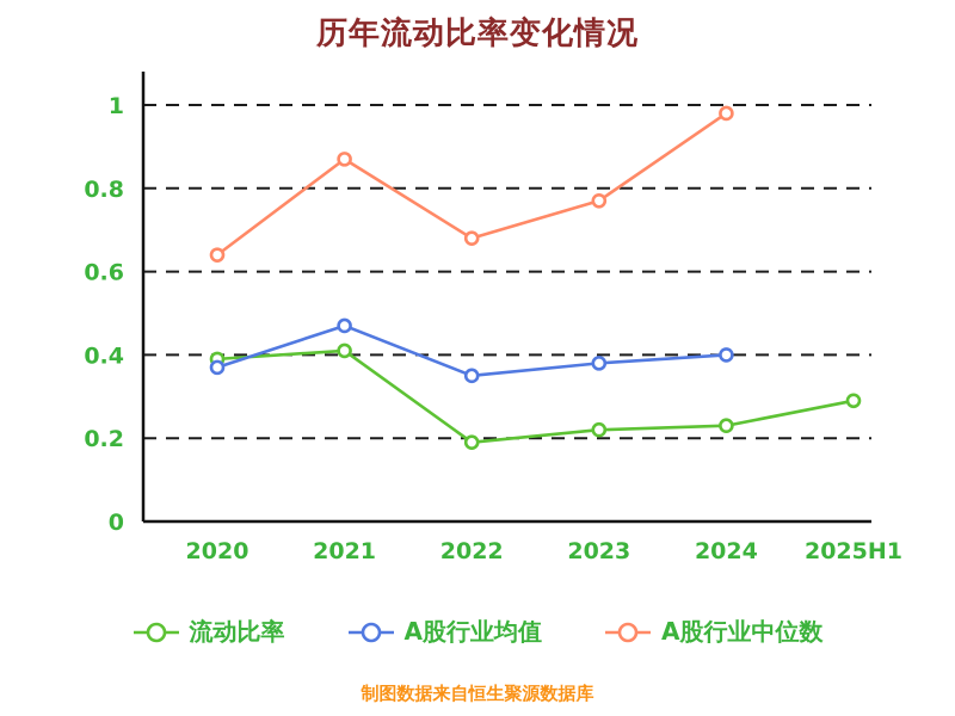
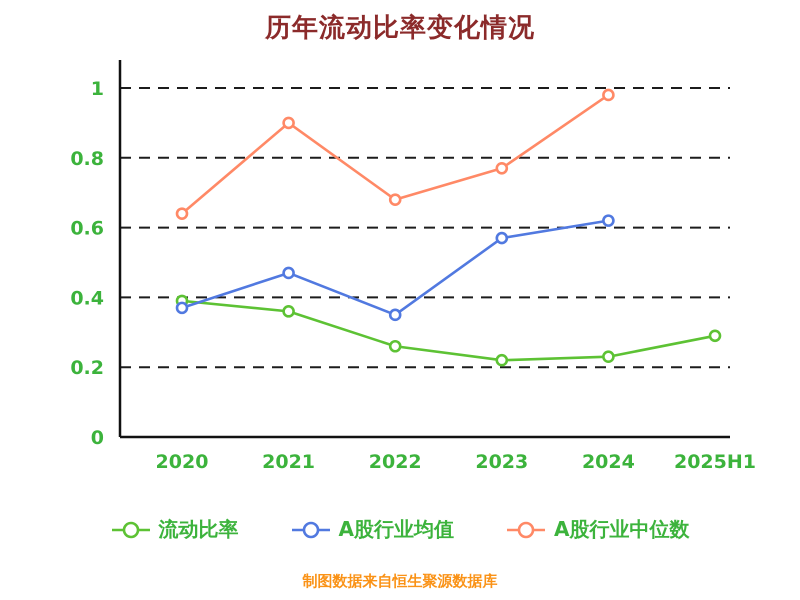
流动比率/2021: 0.41 -> 0.36
A股行业中位数/2021: 0.87 -> 0.90
流动比率/2022: 0.19 -> 0.26
A股行业均值/2023: 0.38 -> 0.57
A股行业均值/2024: 0.40 -> 0.62
